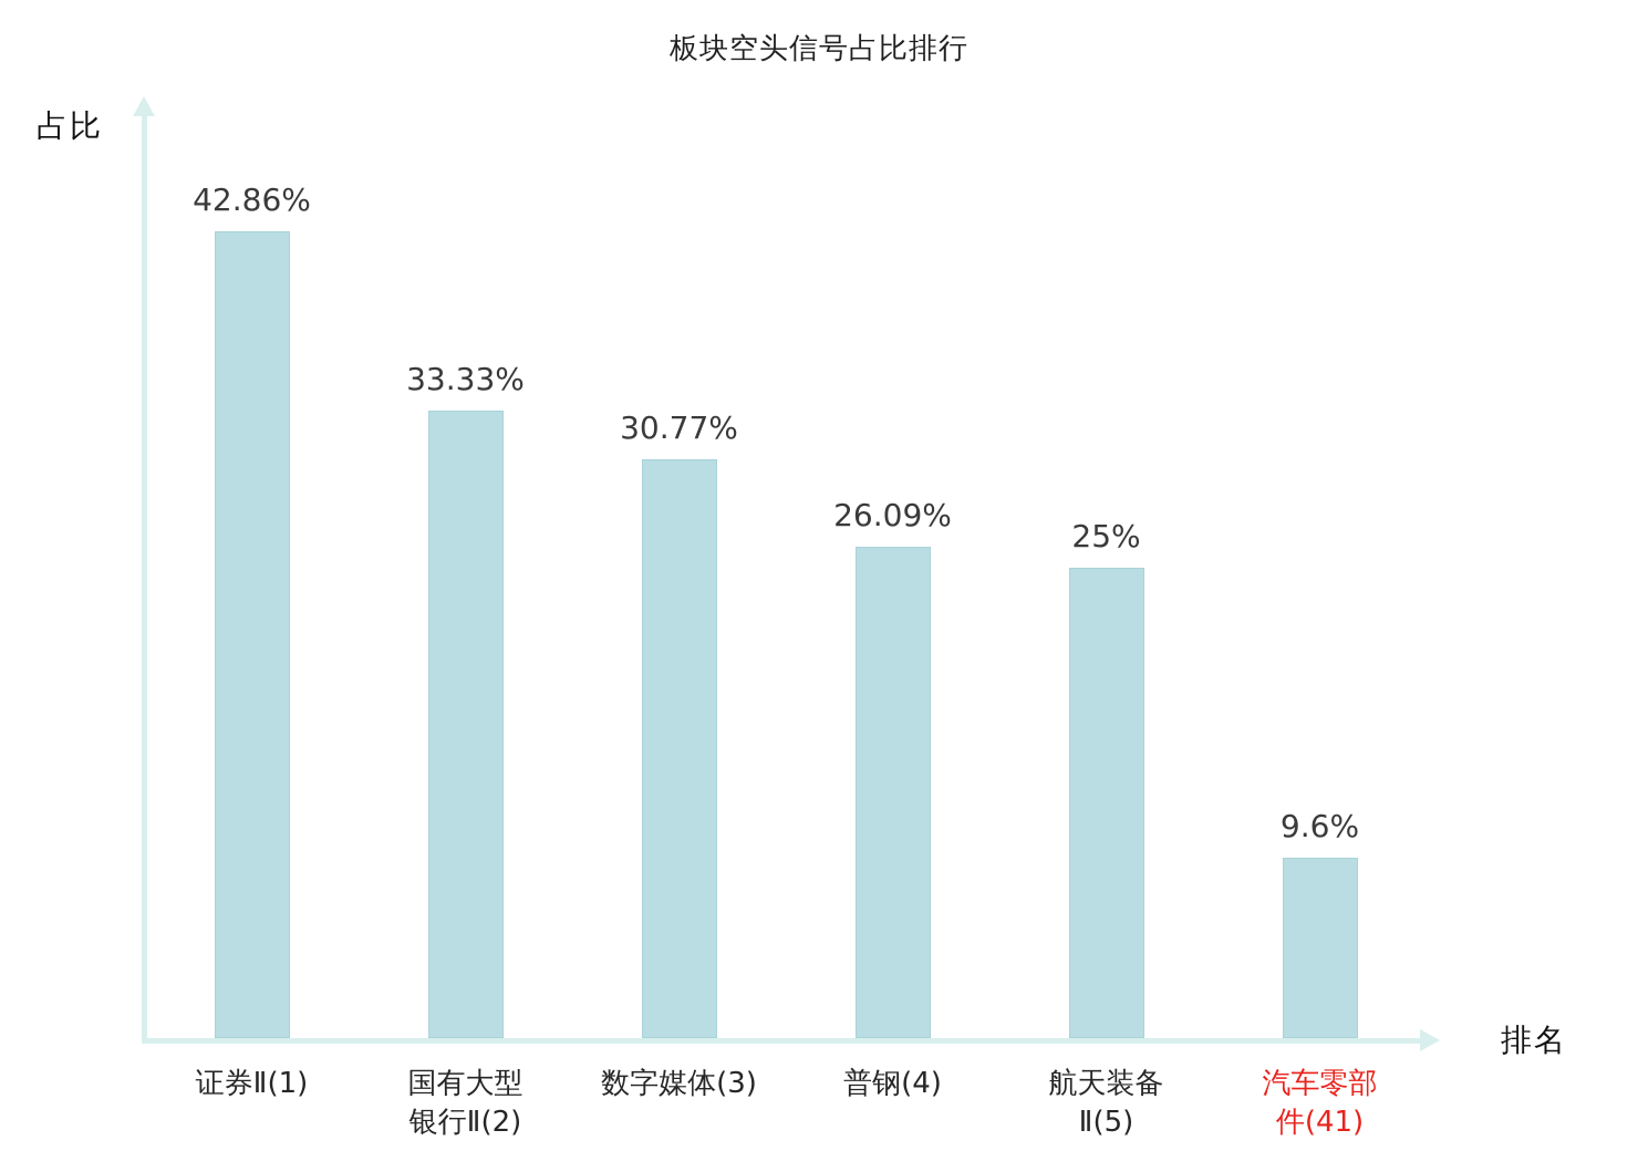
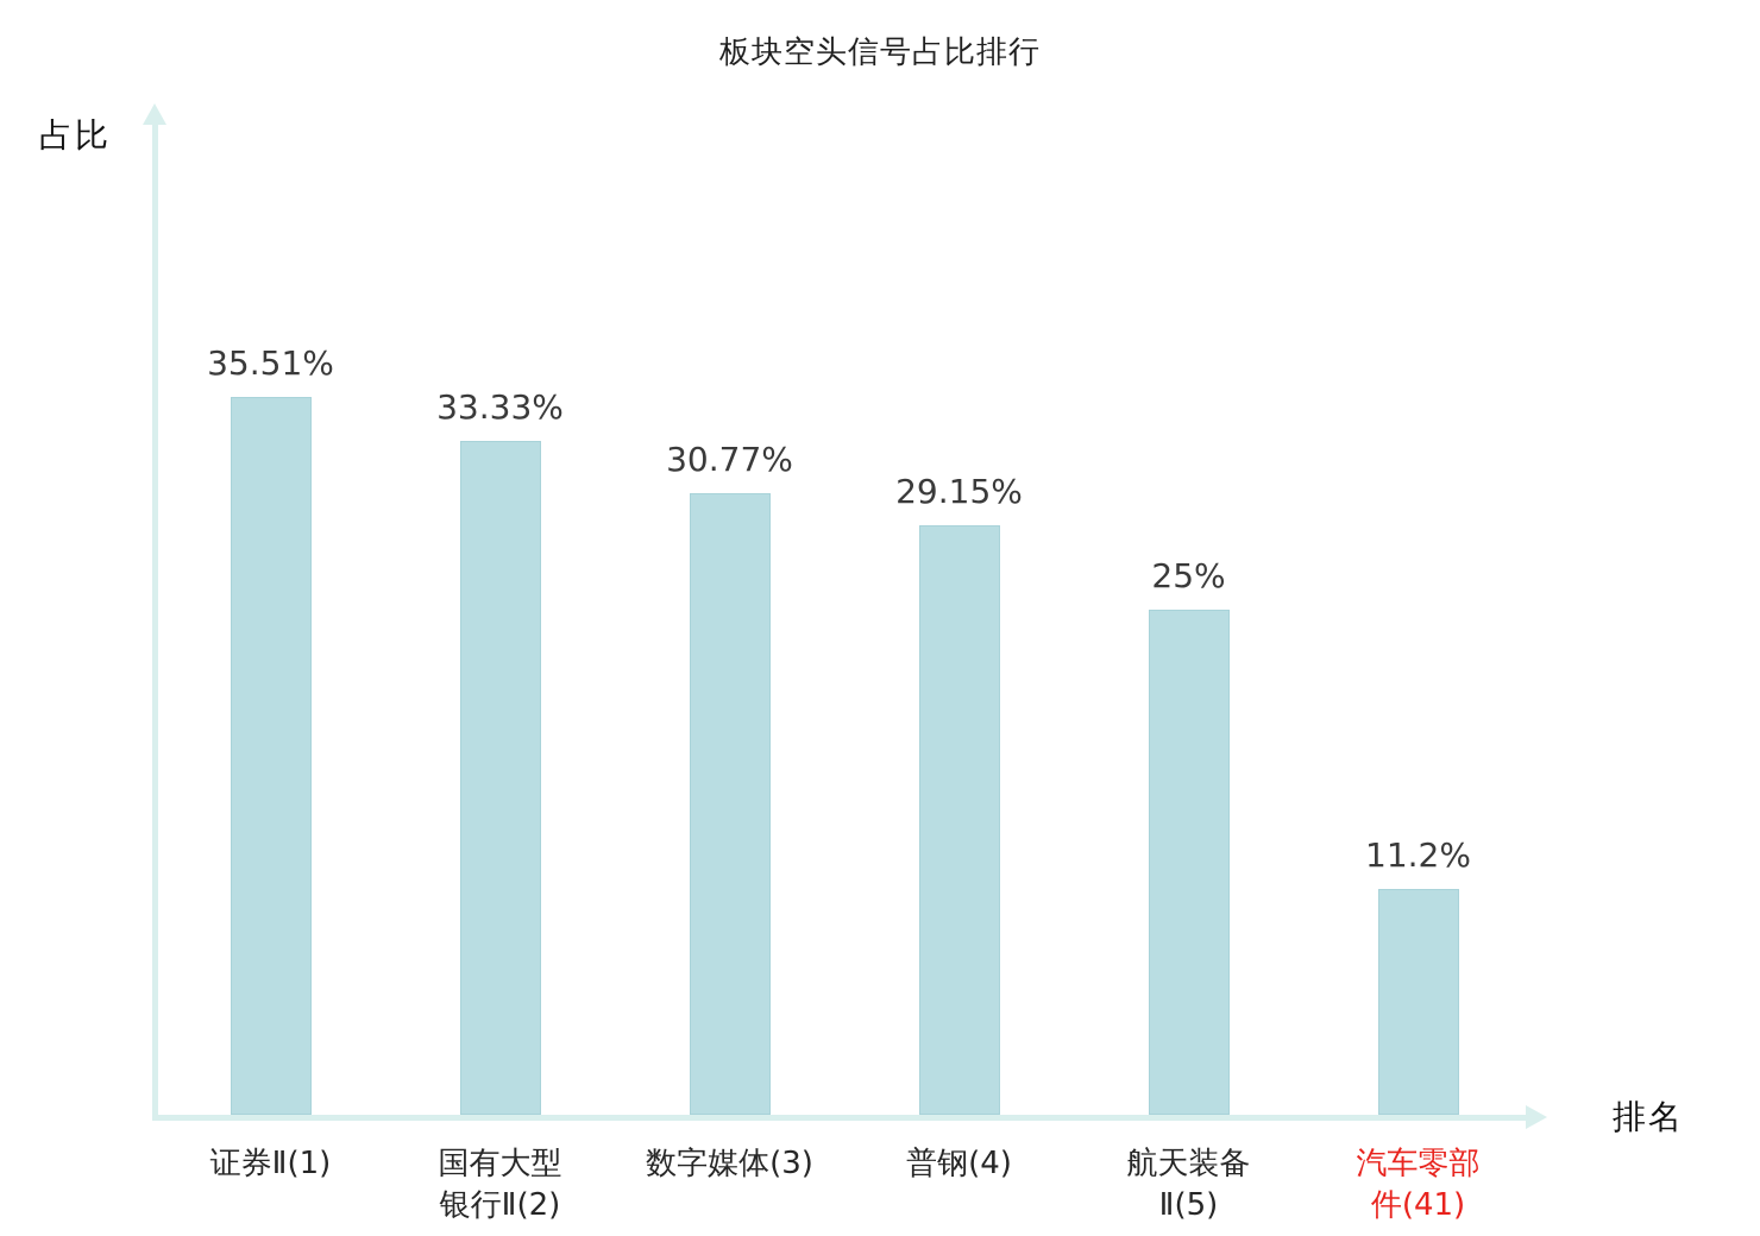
证券Ⅱ(1): 42.86% -> 35.51%
普钢(4): 26.09% -> 29.15%
汽车零部 件(41): 9.6% -> 11.2%
